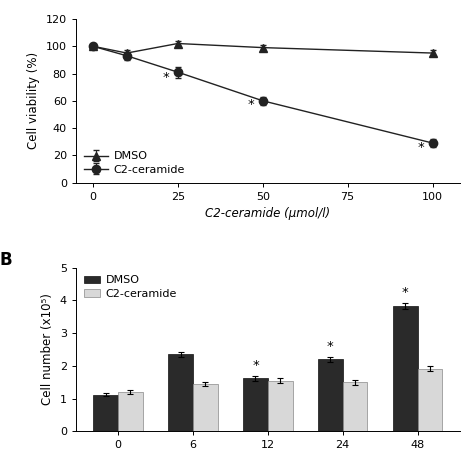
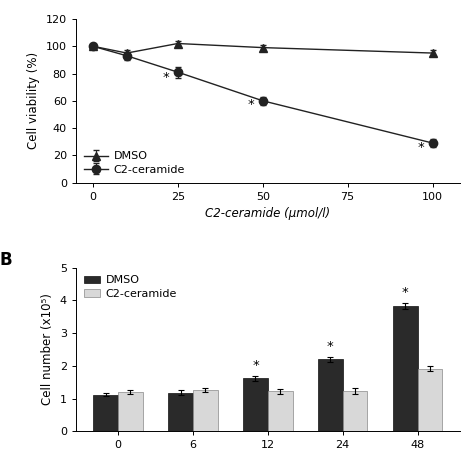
DMSO/6: 2.35 -> 1.18
C2-ceramide/6: 1.45 -> 1.25
C2-ceramide/12: 1.55 -> 1.22
C2-ceramide/24: 1.50 -> 1.23
